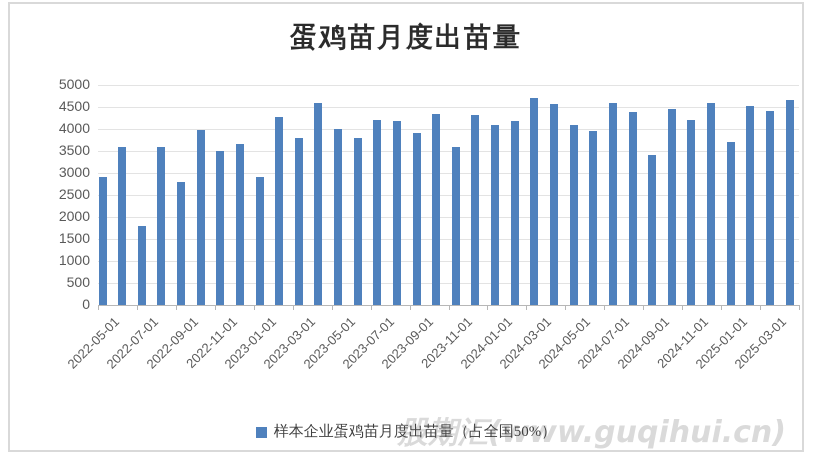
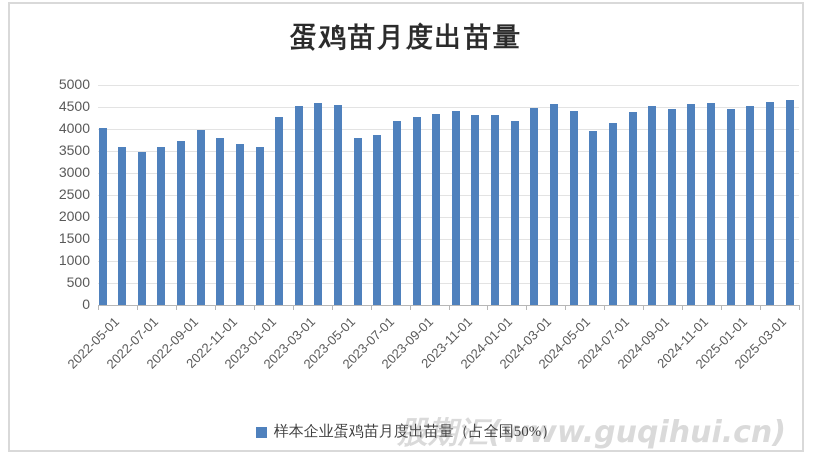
2022-05-01: 2900 -> 4000
2022-07-01: 1800 -> 3500
2022-09-01: 2800 -> 3700
2022-11-01: 3500 -> 3800
2023-01-01: 2900 -> 3600
2023-03-01: 3800 -> 4500
2023-05-01: 4000 -> 4500
2023-07-01: 4200 -> 3900
2023-09-01: 3900 -> 4300
2023-11-01: 3600 -> 4400
2024-01-01: 4100 -> 4300
2024-03-01: 4700 -> 4500
2024-05-01: 4100 -> 4400
2024-07-01: 4600 -> 4100
2024-09-01: 3400 -> 4500
2024-11-01: 4200 -> 4600
2025-01-01: 3700 -> 4500
2025-03-01: 4400 -> 4600
